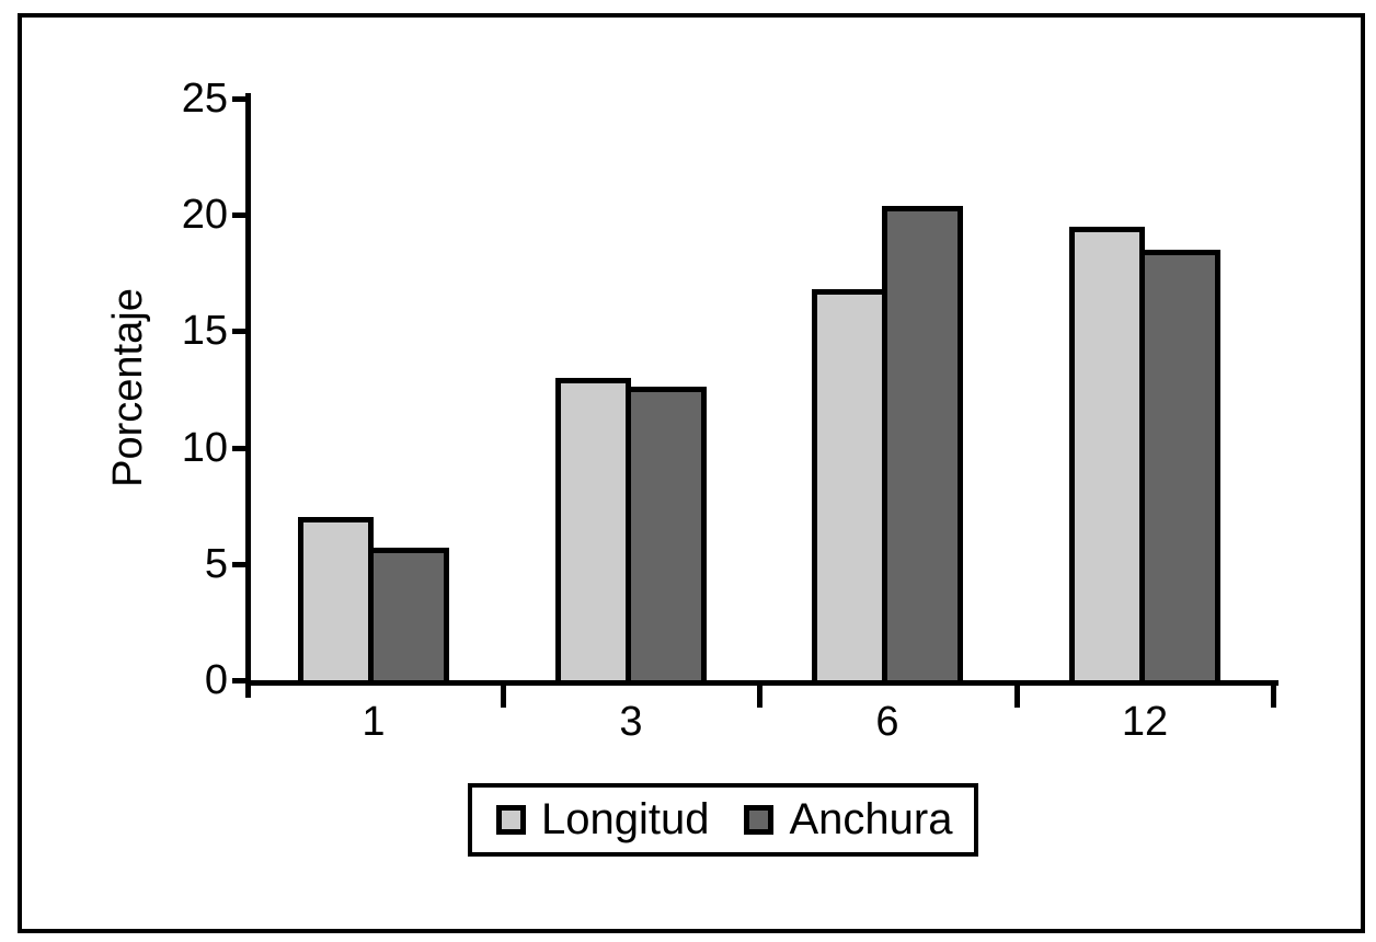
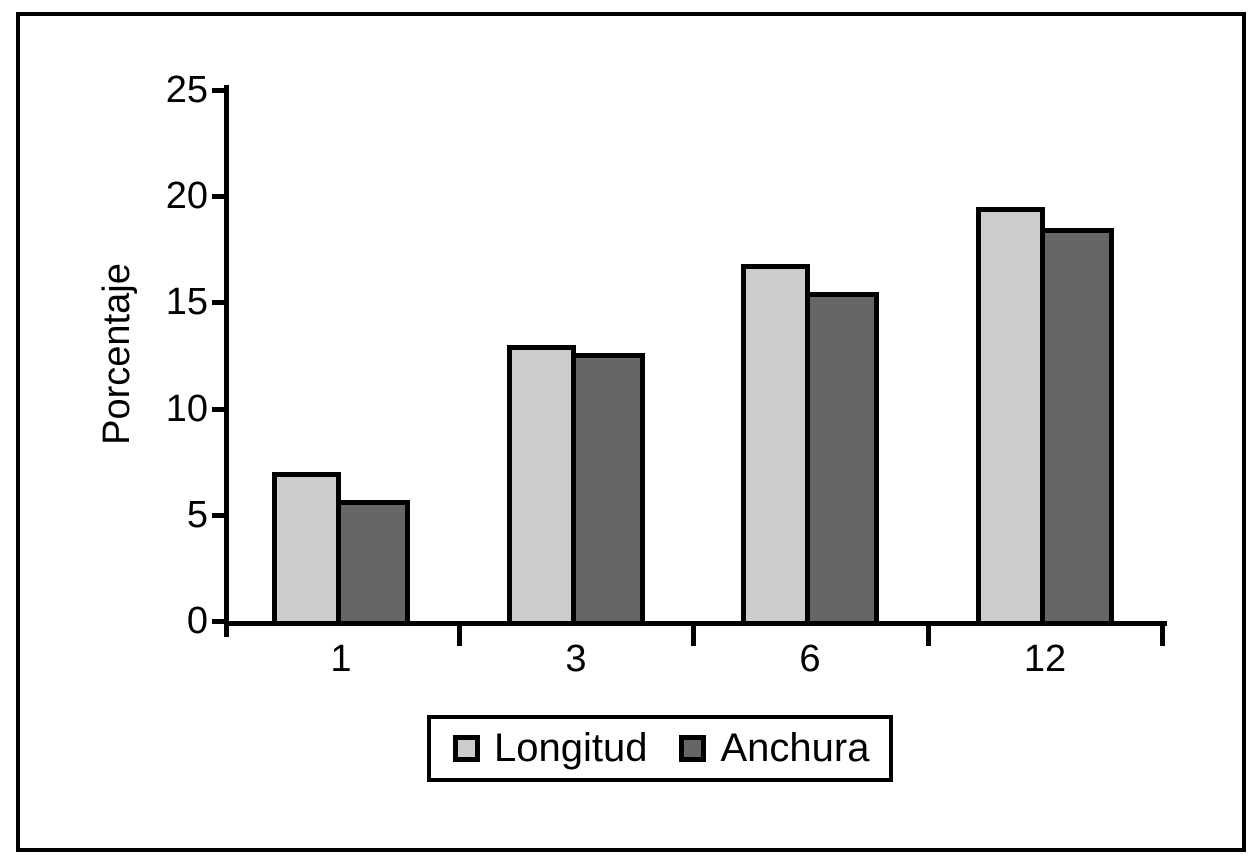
Anchura/6: 20.4 -> 15.5
